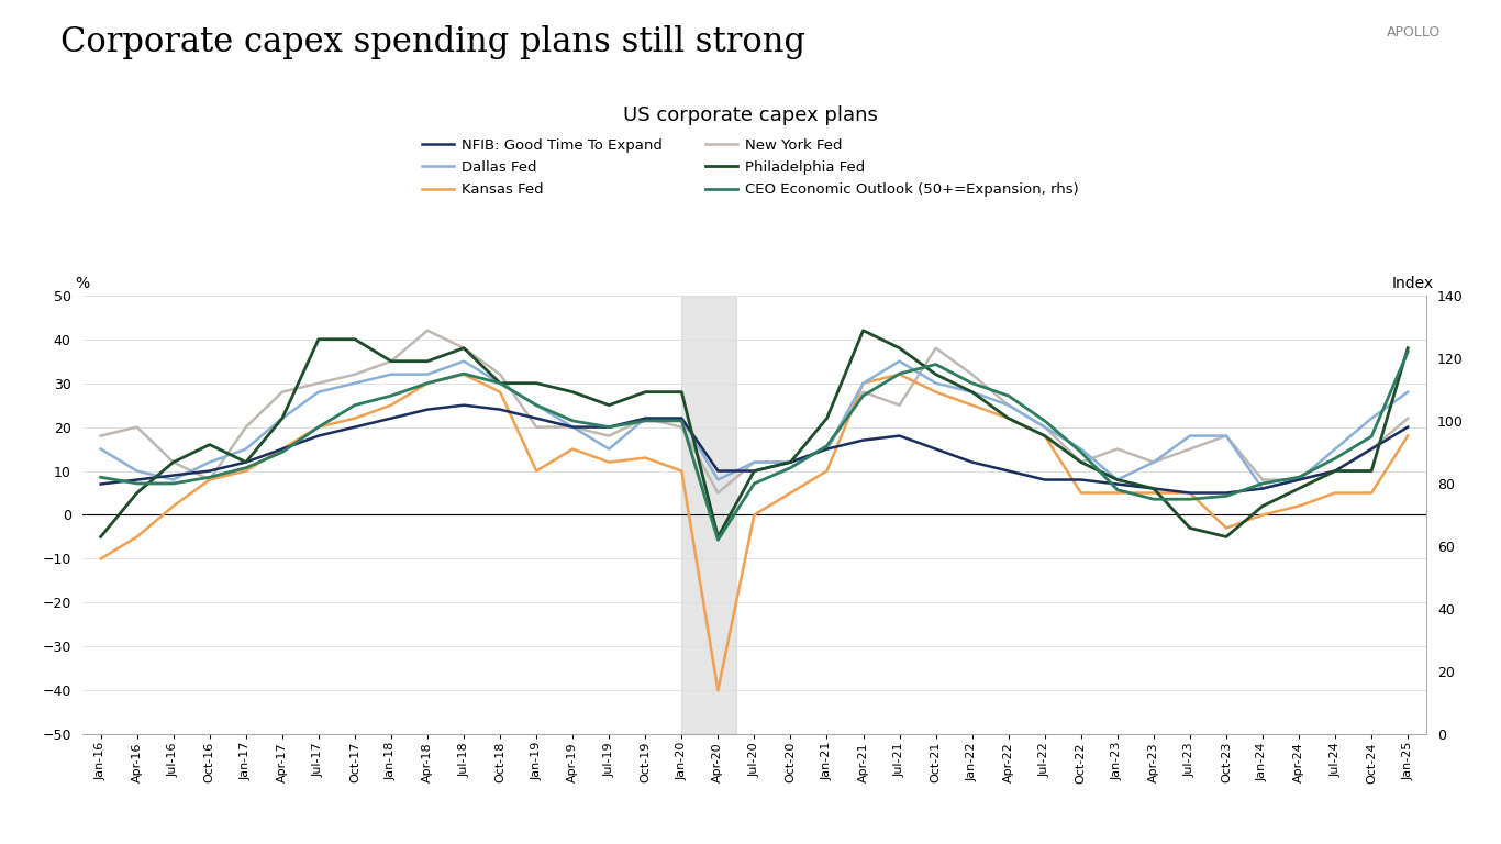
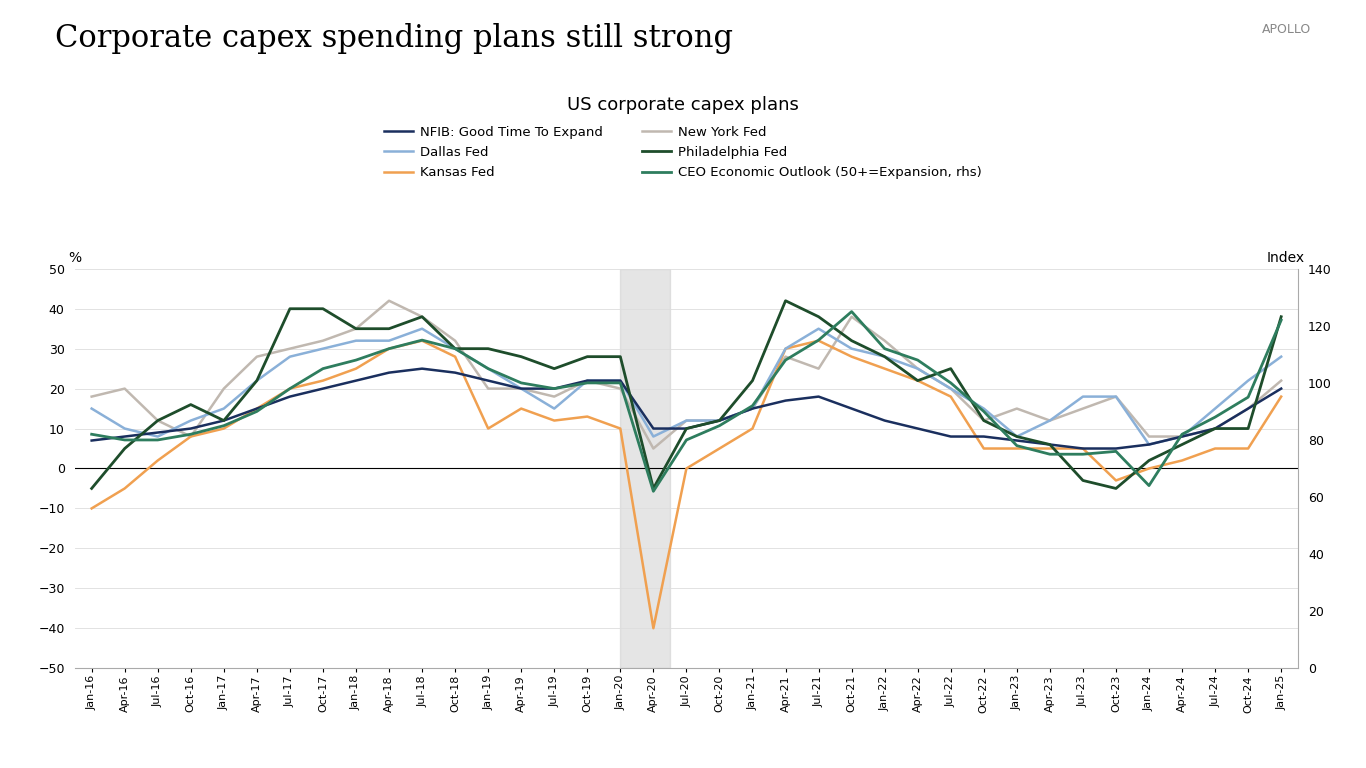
CEO Economic Outlook (50+=Expansion, rhs)/Oct-21: 118 -> 125
Philadelphia Fed/Jul-22: 18 -> 25
CEO Economic Outlook (50+=Expansion, rhs)/Jan-24: 80 -> 64
